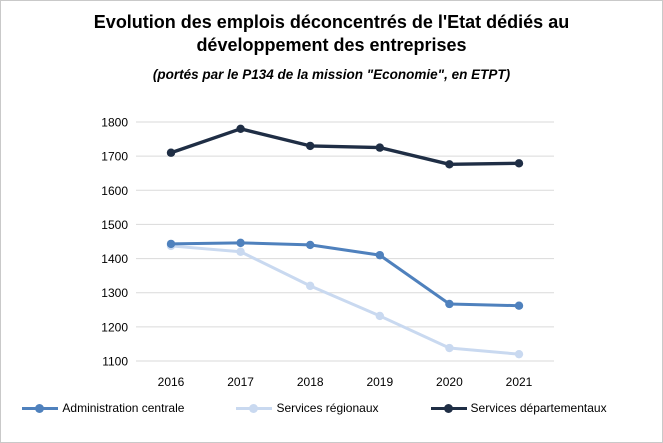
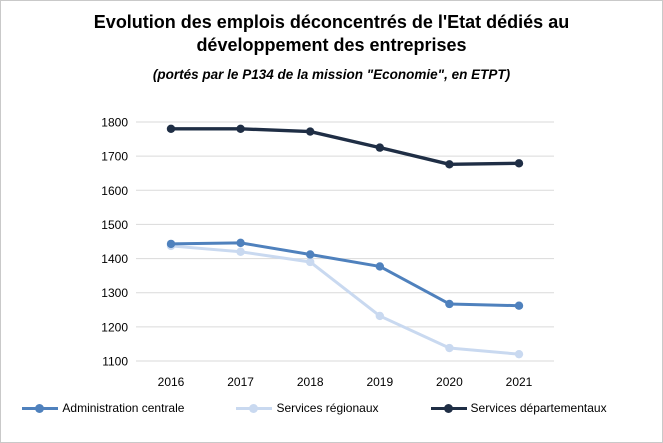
Services départementaux/2016: 1710 -> 1780
Administration centrale/2018: 1440 -> 1410
Services régionaux/2018: 1320 -> 1390
Services départementaux/2018: 1730 -> 1770
Administration centrale/2019: 1410 -> 1380
